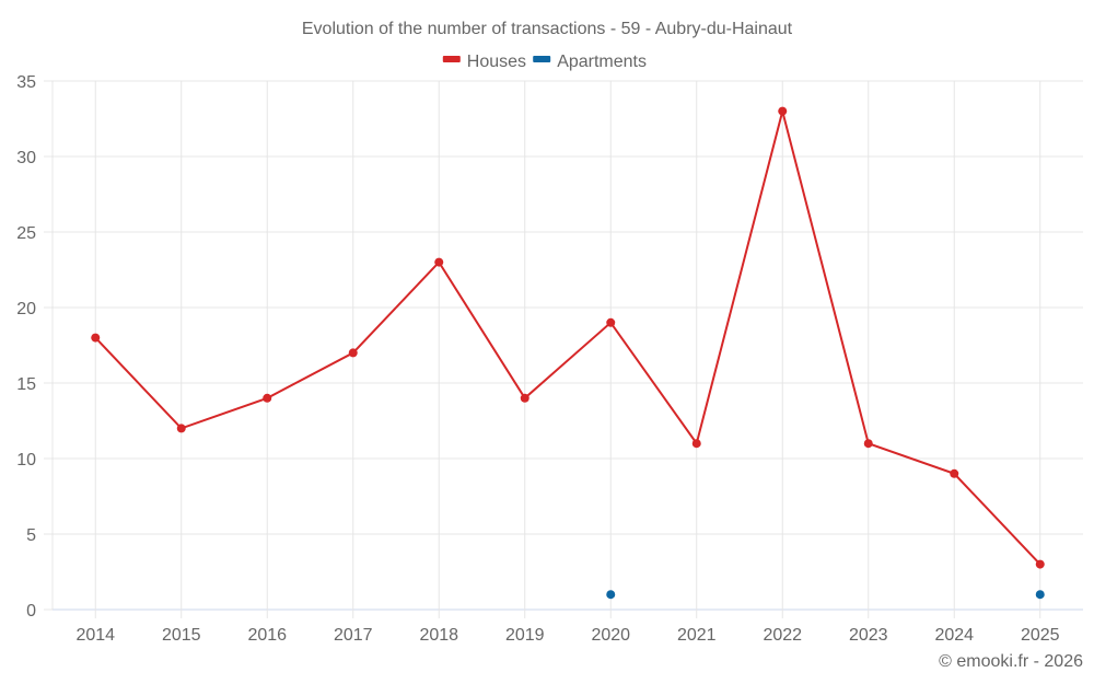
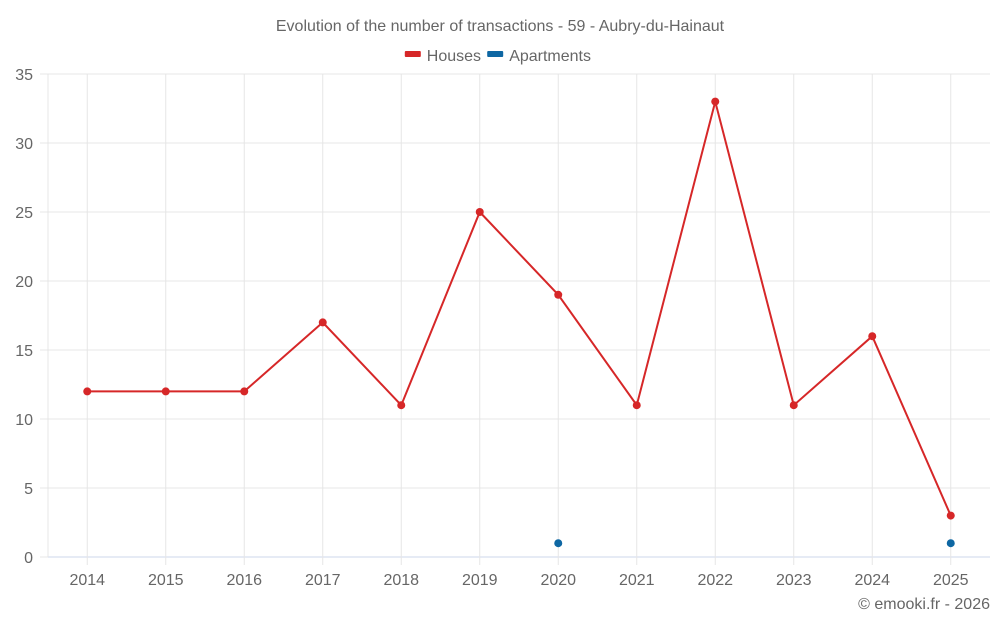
Houses/2014: 18 -> 12
Houses/2016: 14 -> 12
Houses/2018: 23 -> 11
Houses/2019: 14 -> 25
Houses/2024: 9 -> 16
